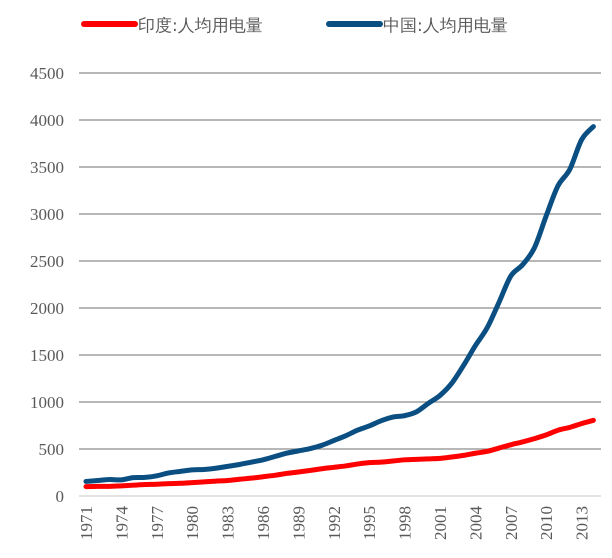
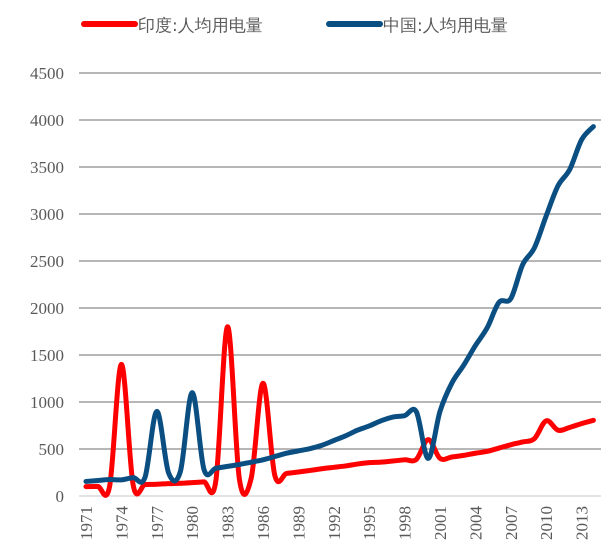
印度:人均用电量/1974: 100 -> 1400
中国:人均用电量/1977: 200 -> 900
中国:人均用电量/1980: 300 -> 1100
印度:人均用电量/1983: 200 -> 1800
印度:人均用电量/1986: 200 -> 1200
印度:人均用电量/2000: 400 -> 600
中国:人均用电量/2000: 1000 -> 400
中国:人均用电量/2001: 1100 -> 900
中国:人均用电量/2007: 2300 -> 2100
印度:人均用电量/2010: 600 -> 800
